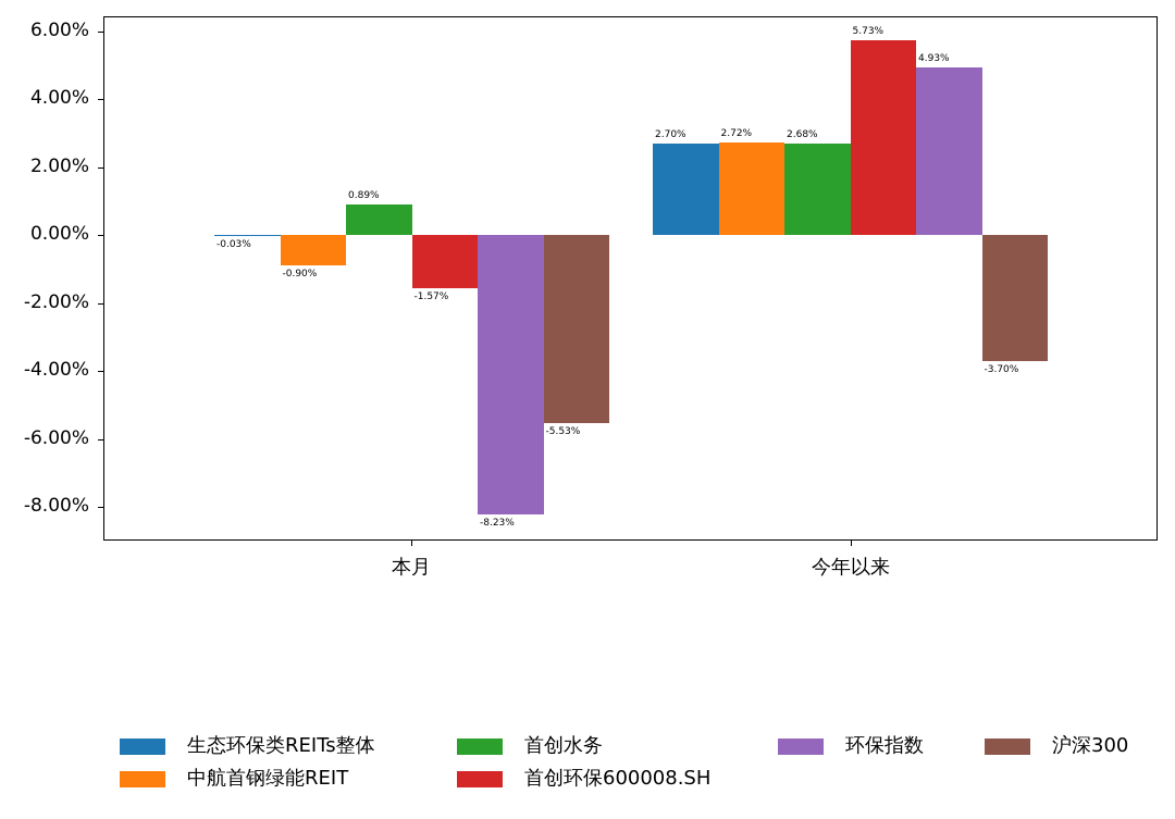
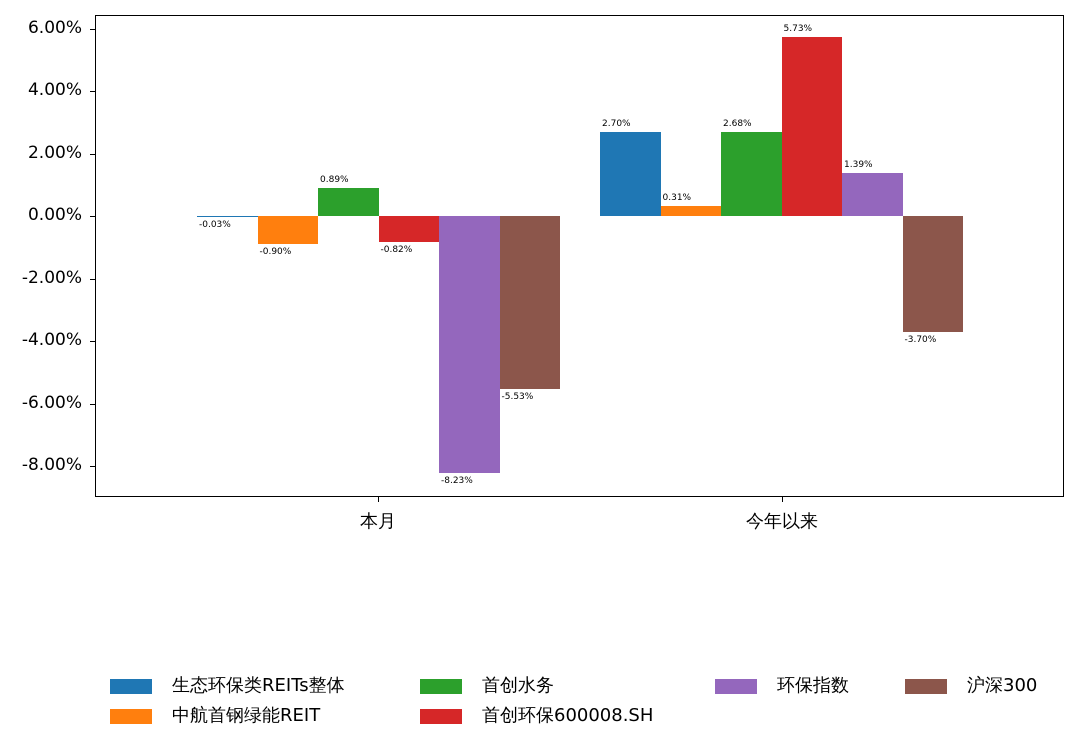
首创环保600008.SH/本月: -1.57% -> -0.82%
中航首钢绿能REIT/今年以来: 2.72% -> 0.31%
环保指数/今年以来: 4.93% -> 1.39%
